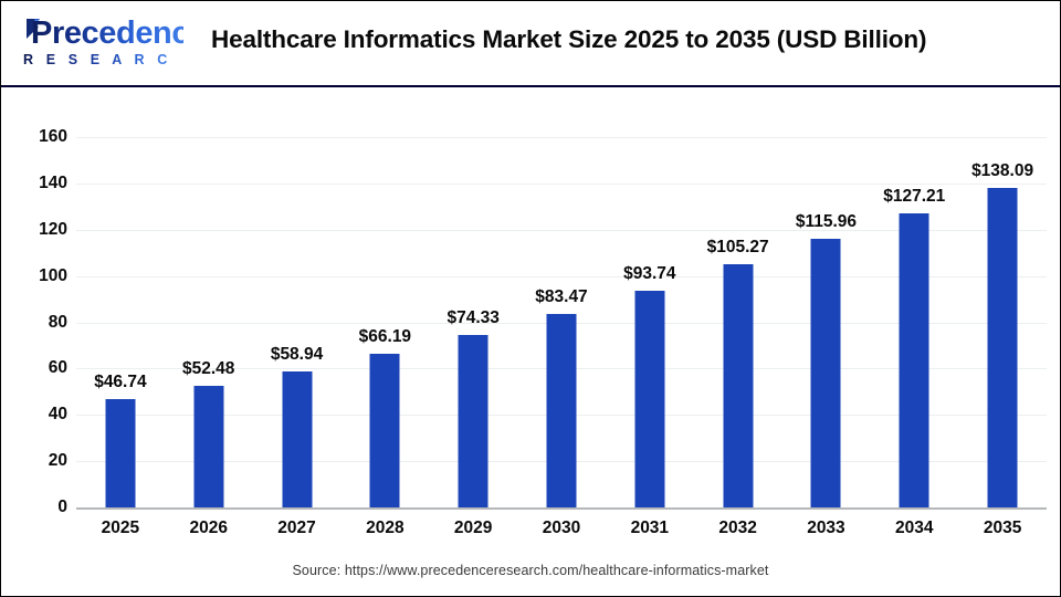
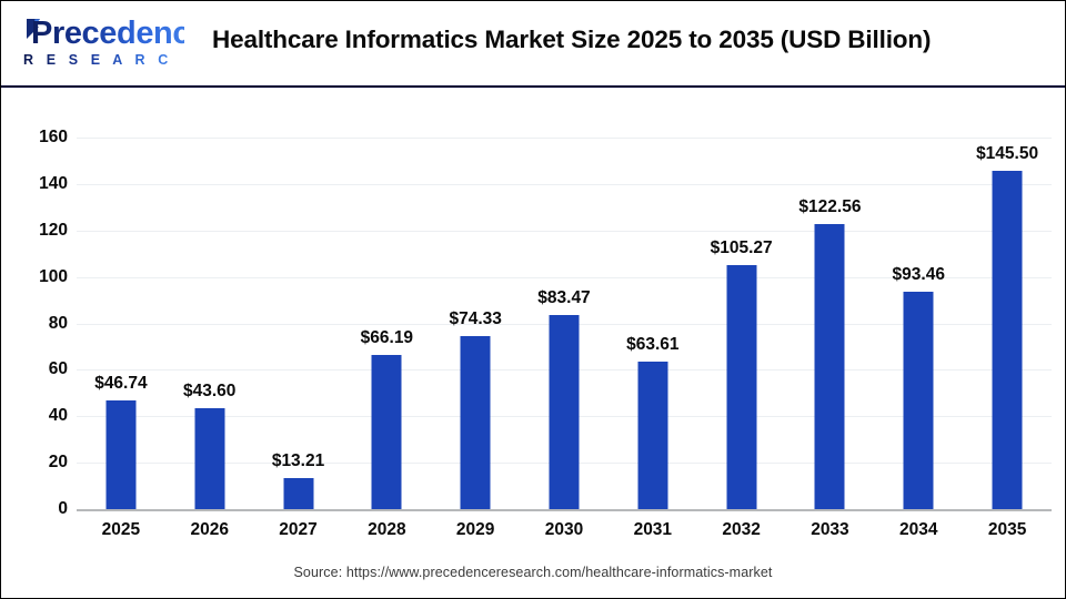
2026: $52.48 -> $43.60
2027: $58.94 -> $13.21
2031: $93.74 -> $63.61
2033: $115.96 -> $122.56
2034: $127.21 -> $93.46
2035: $138.09 -> $145.50
